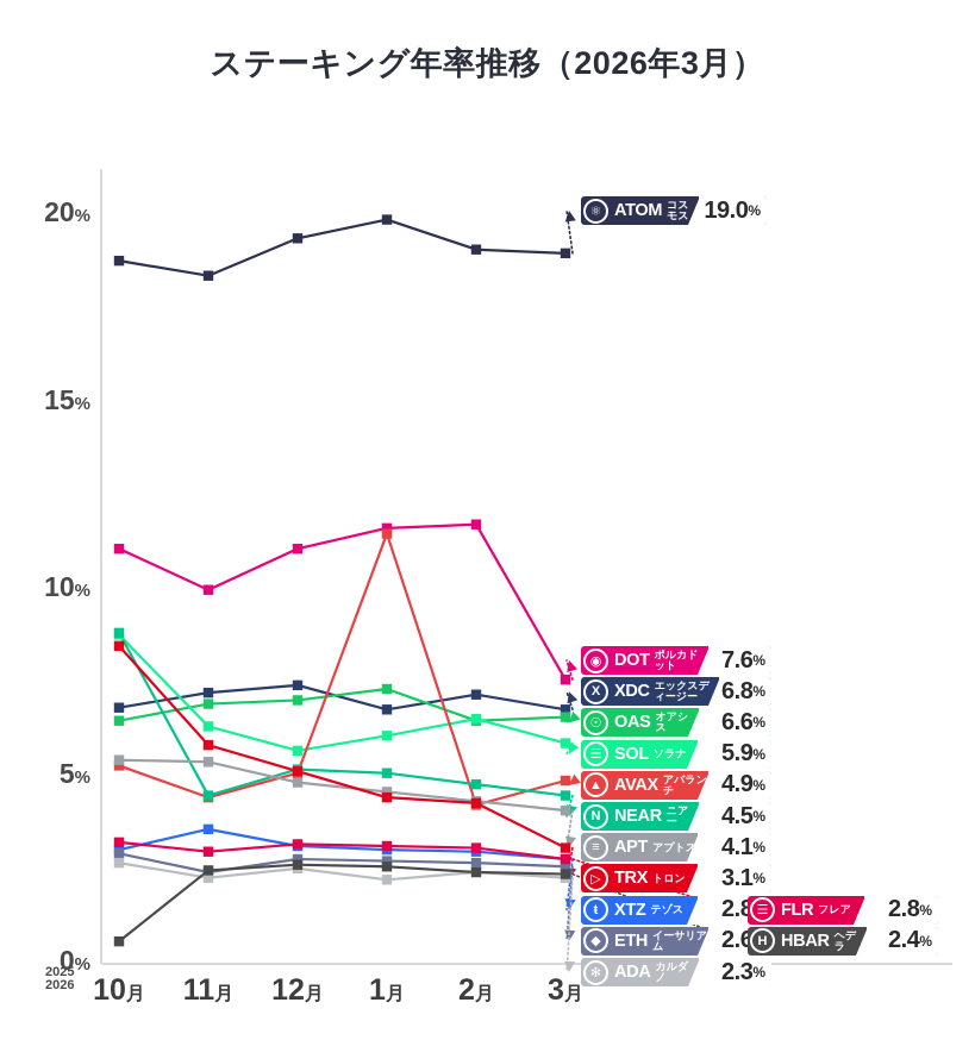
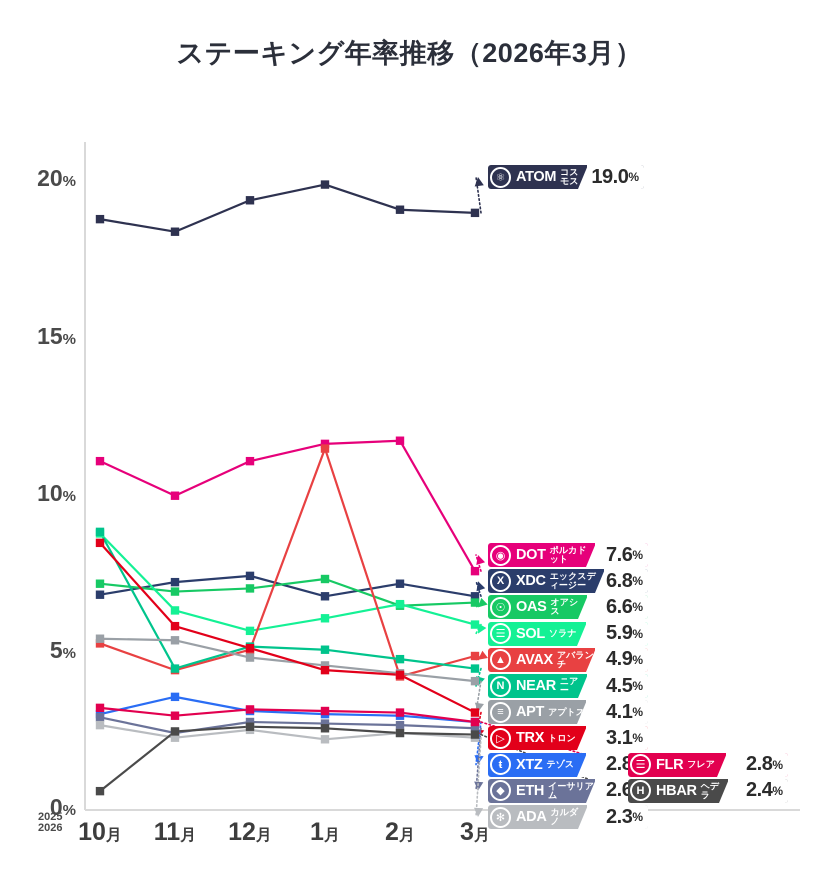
OAS/10月: 6.5 -> 7.2
